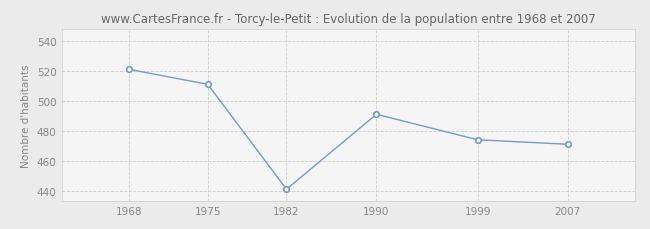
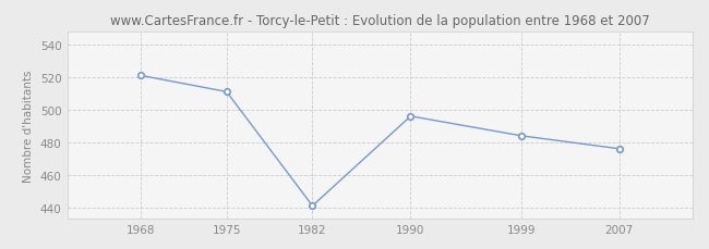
1990: 491 -> 496
1999: 474 -> 484
2007: 471 -> 476
